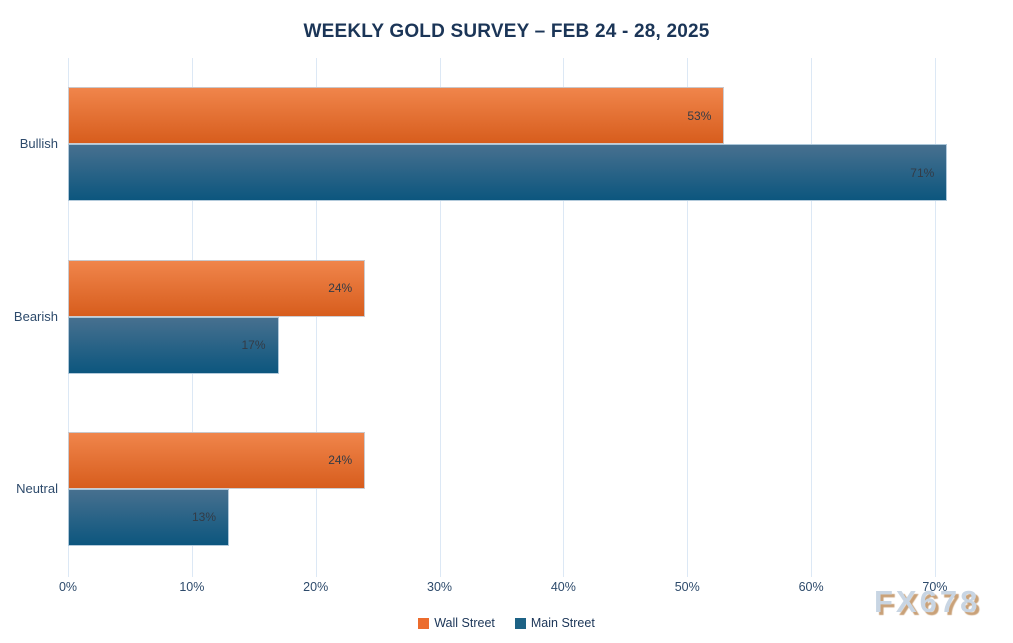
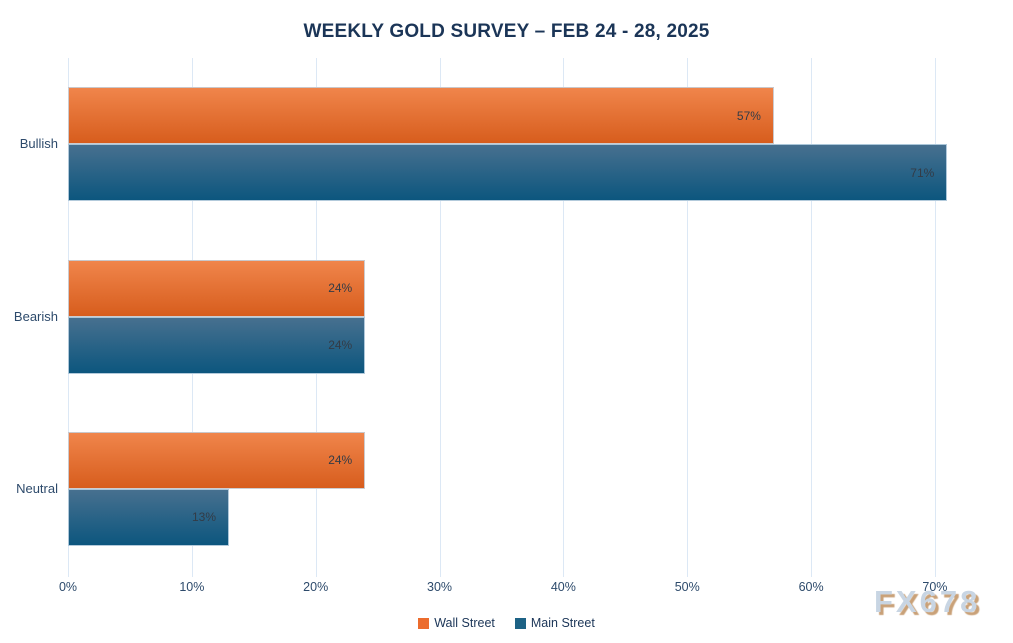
Wall Street/Bullish: 53% -> 57%
Main Street/Bearish: 17% -> 24%
